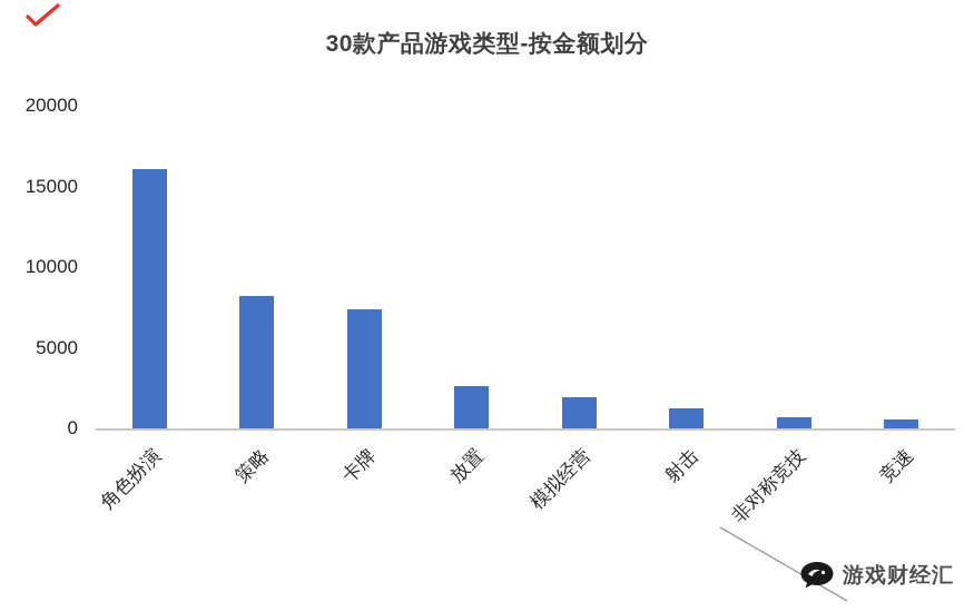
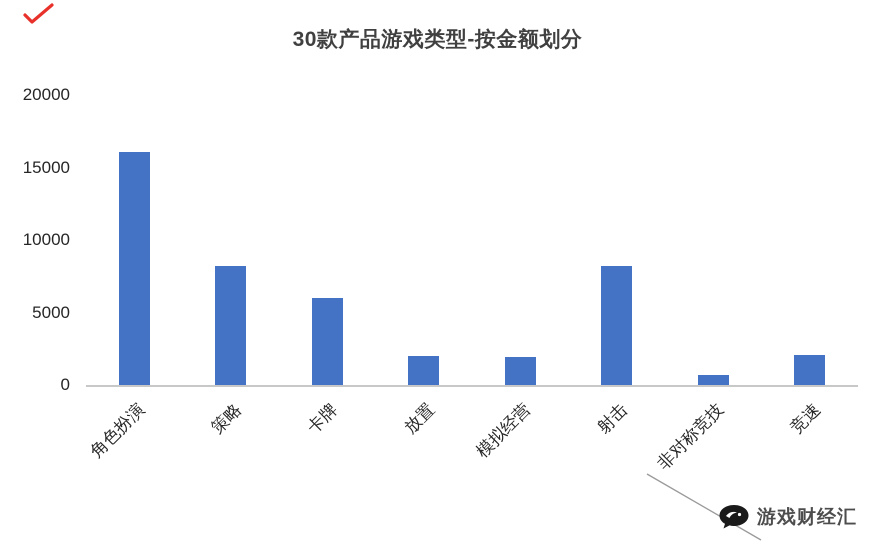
卡牌: 7400 -> 6000
放置: 2600 -> 2000
射击: 1200 -> 8200
竞速: 600 -> 2100
